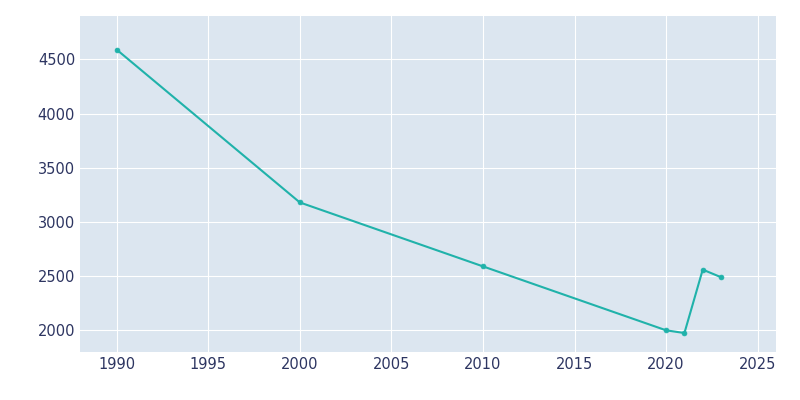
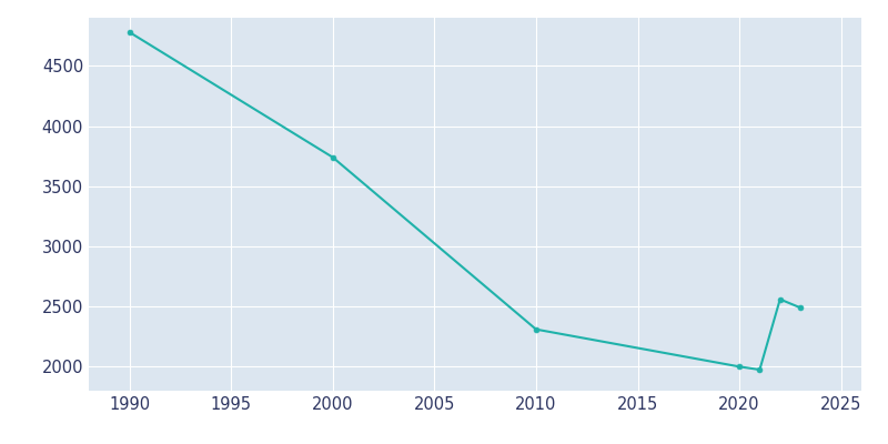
1990: 4590 -> 4780
2000: 3180 -> 3740
2010: 2590 -> 2310
